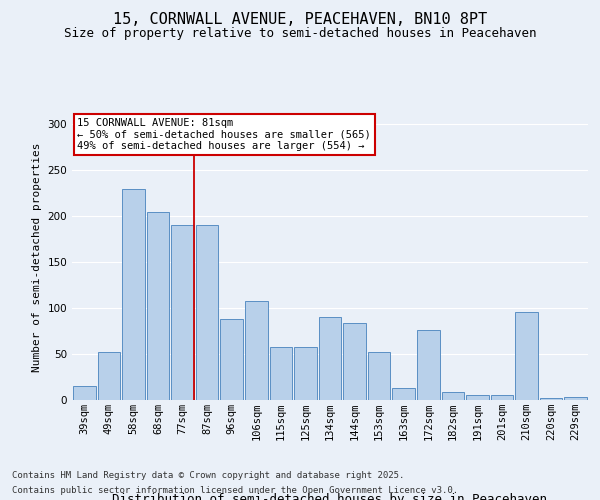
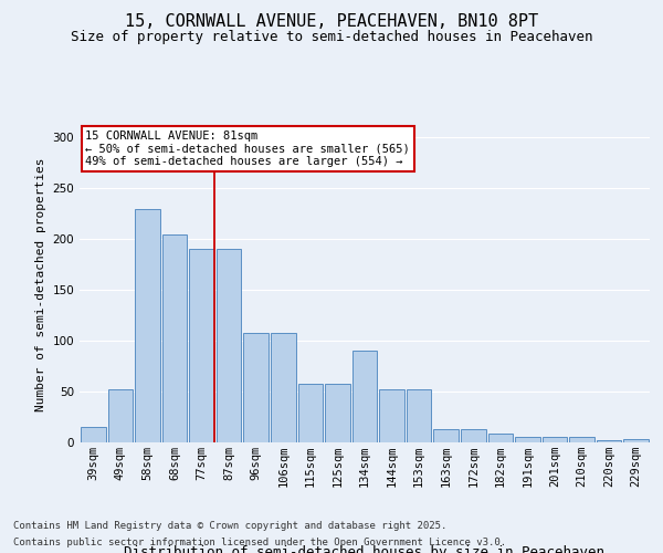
96sqm: 88 -> 108
144sqm: 84 -> 52
172sqm: 76 -> 13
210sqm: 96 -> 5
